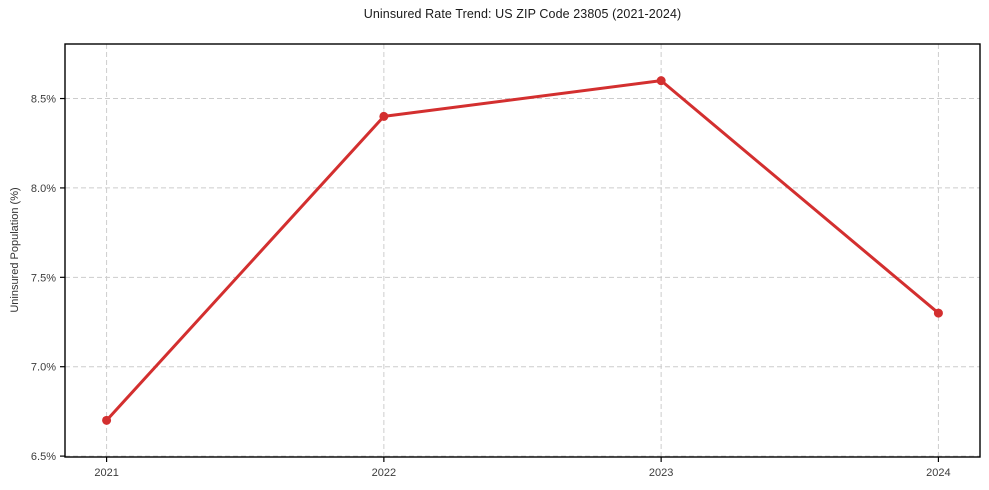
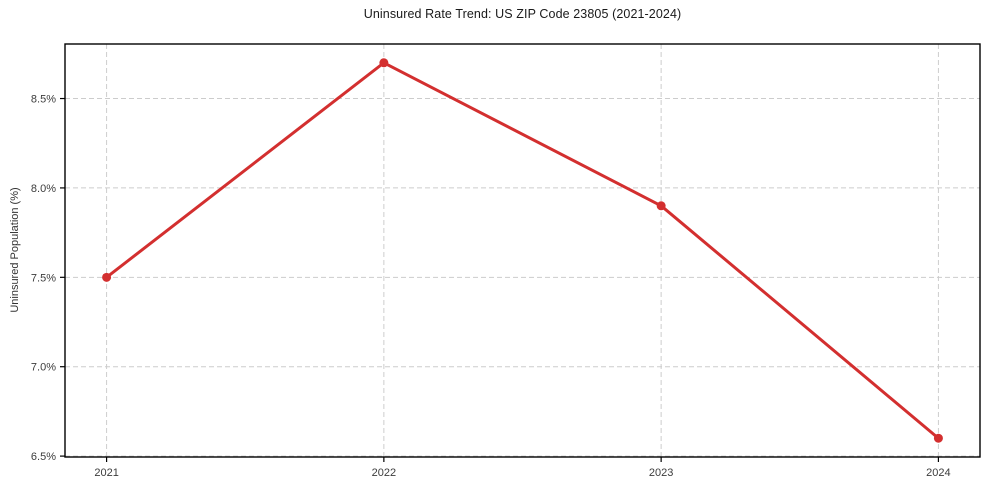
2021: 6.7% -> 7.5%
2022: 8.4% -> 8.7%
2023: 8.6% -> 7.9%
2024: 7.3% -> 6.6%
